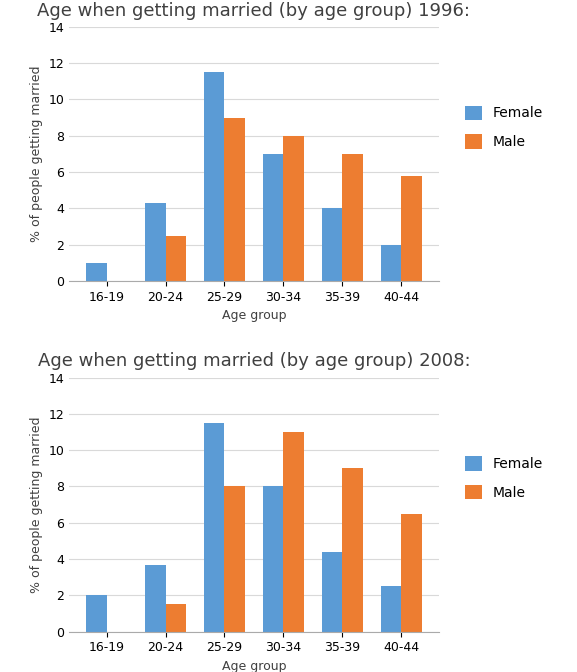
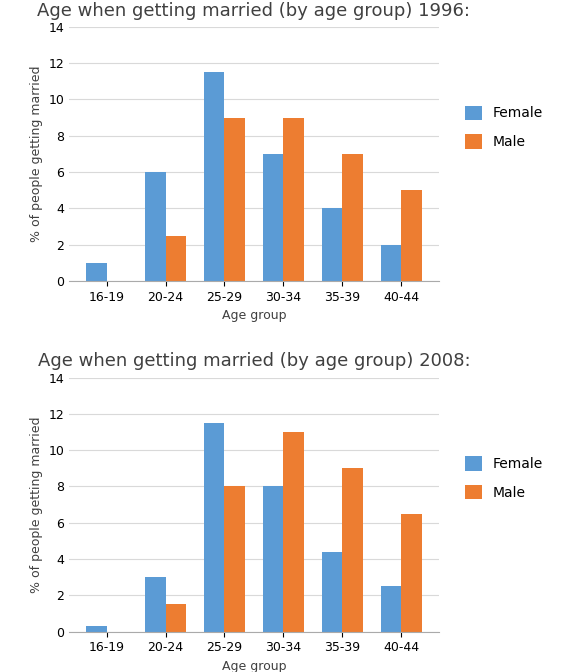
Age when getting married (by age group) 1996:/Female/20-24: 4.3 -> 6.0
Age when getting married (by age group) 1996:/Male/30-34: 8.0 -> 9.0
Age when getting married (by age group) 1996:/Male/40-44: 5.8 -> 5.0
Age when getting married (by age group) 2008:/Female/16-19: 2.0 -> 0.3
Age when getting married (by age group) 2008:/Female/20-24: 3.7 -> 3.0
